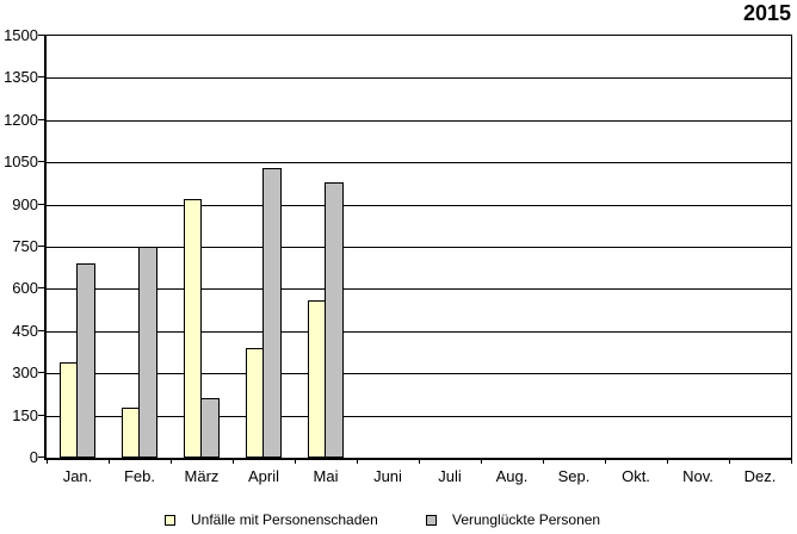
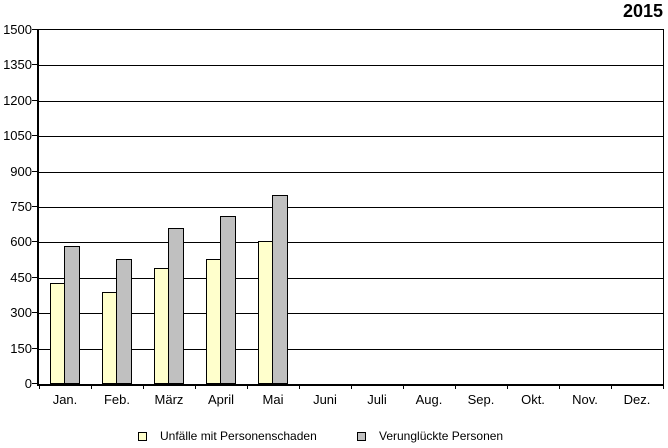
Unfälle mit Personenschaden/Jan.: 340 -> 430
Verunglückte Personen/Jan.: 690 -> 580
Unfälle mit Personenschaden/Feb.: 180 -> 390
Verunglückte Personen/Feb.: 750 -> 530
Unfälle mit Personenschaden/März: 920 -> 490
Verunglückte Personen/März: 210 -> 660
Unfälle mit Personenschaden/April: 390 -> 530
Verunglückte Personen/April: 1030 -> 710
Unfälle mit Personenschaden/Mai: 560 -> 600
Verunglückte Personen/Mai: 980 -> 800
